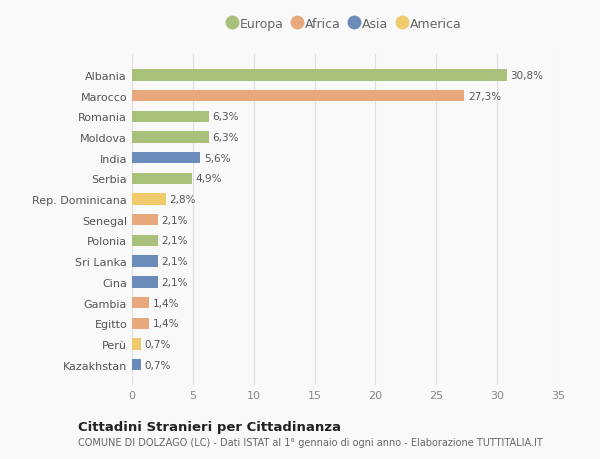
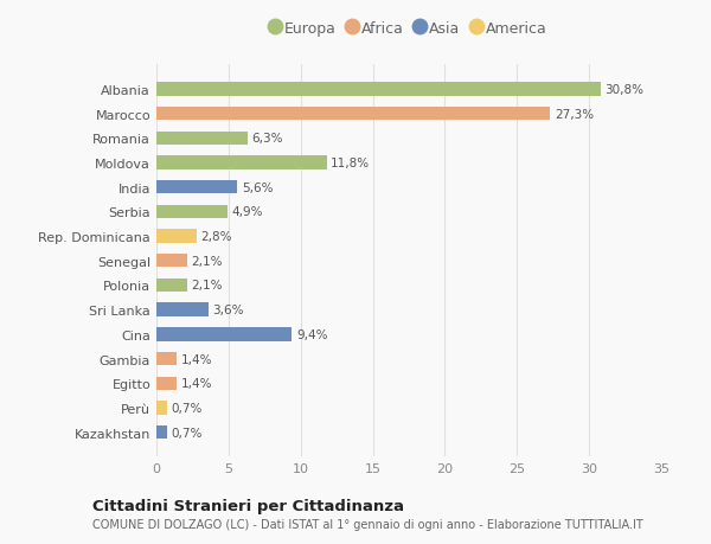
Moldova: 6,3% -> 11,8%
Sri Lanka: 2,1% -> 3,6%
Cina: 2,1% -> 9,4%
